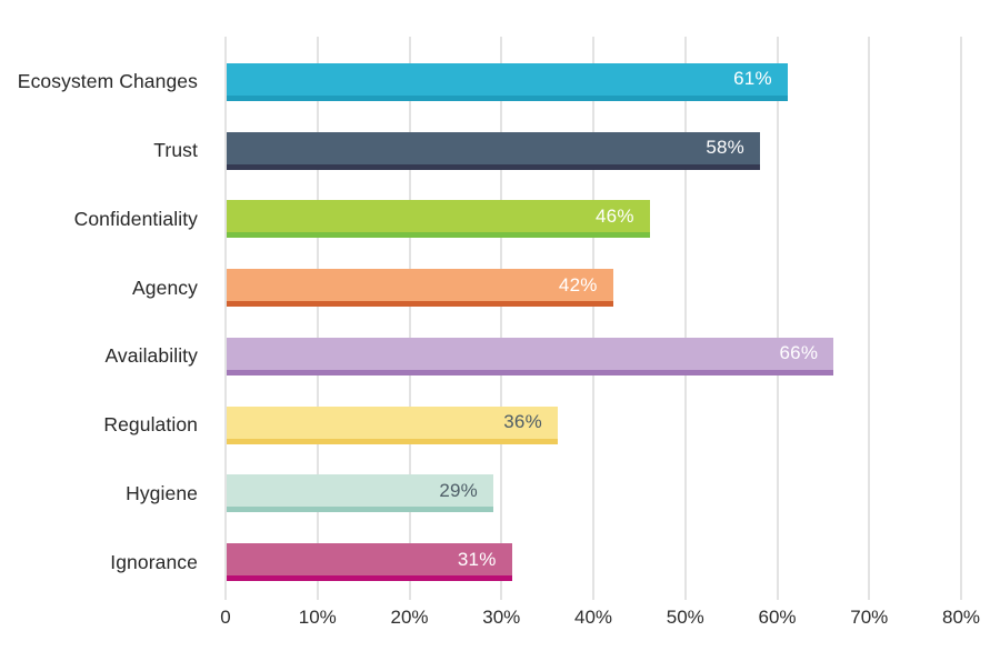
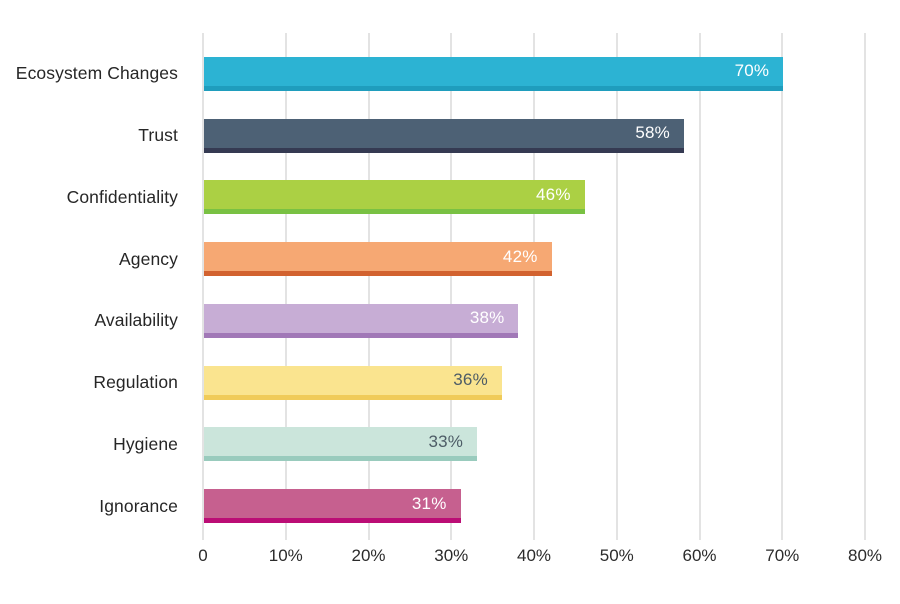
Ecosystem Changes: 61% -> 70%
Availability: 66% -> 38%
Hygiene: 29% -> 33%
